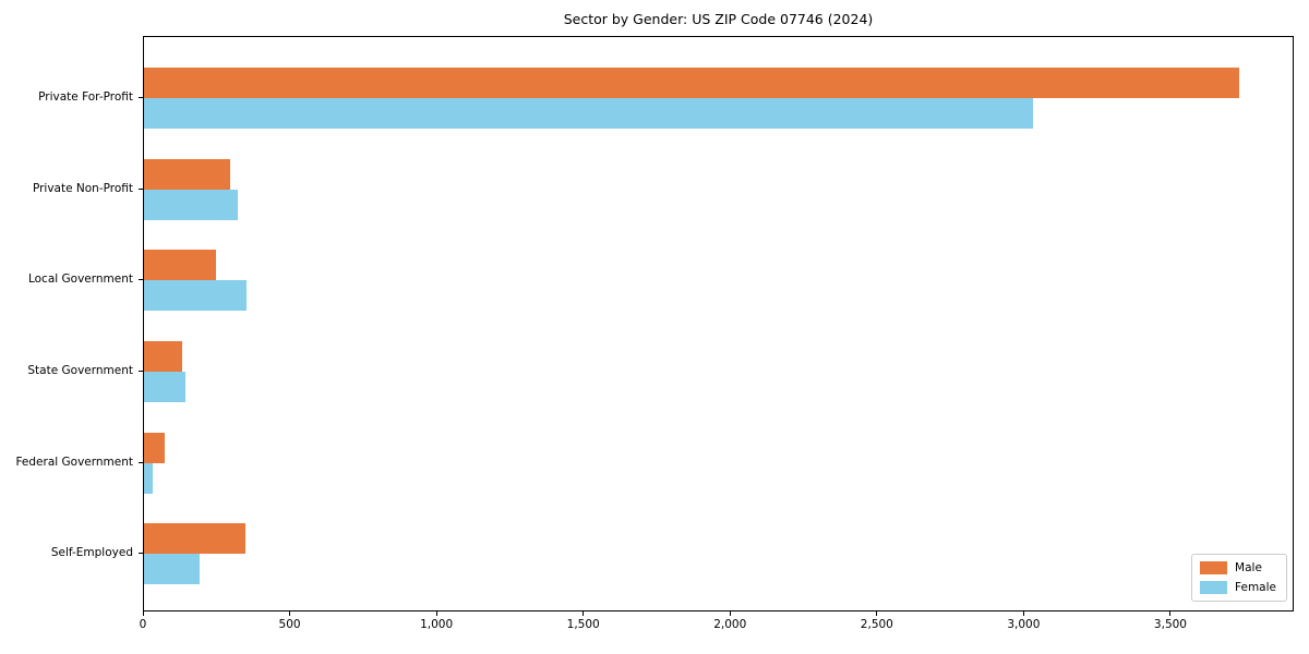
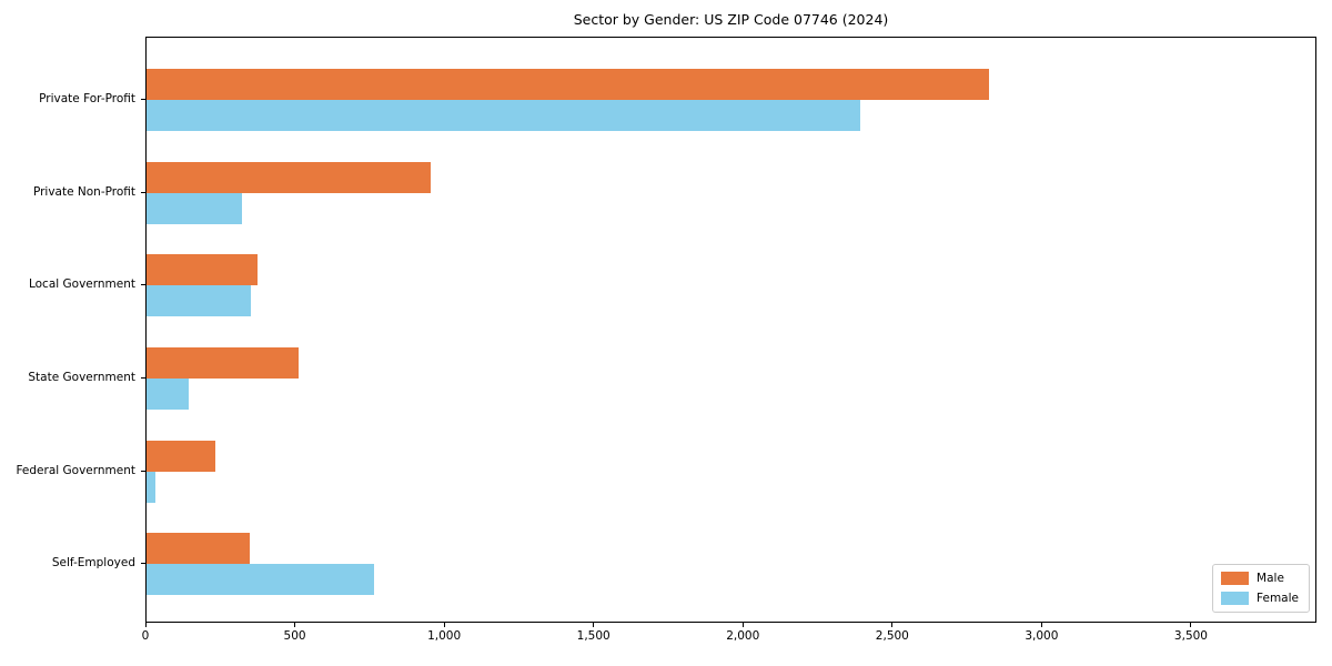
Male/Private For-Profit: 3730 -> 2820
Female/Private For-Profit: 3030 -> 2390
Male/Private Non-Profit: 300 -> 950
Male/Local Government: 240 -> 370
Male/State Government: 130 -> 510
Male/Federal Government: 70 -> 230
Female/Self-Employed: 190 -> 760
